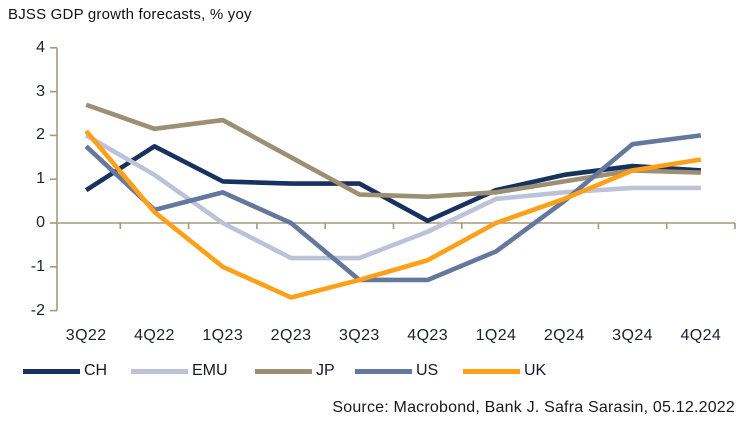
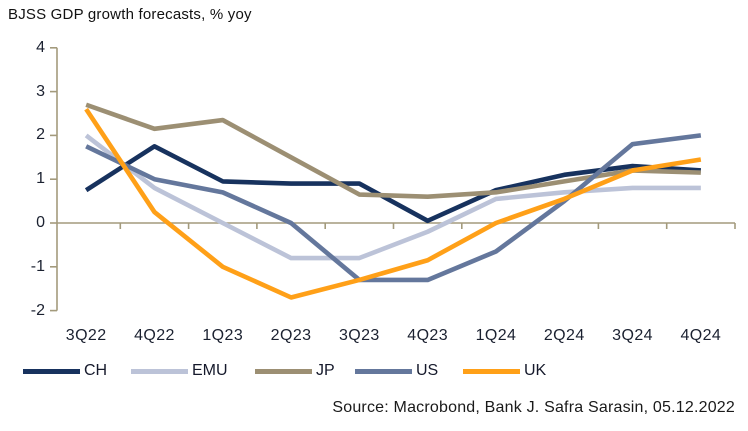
UK/3Q22: 2.1 -> 2.6
EMU/4Q22: 1.1 -> 0.8
US/4Q22: 0.3 -> 1.0
